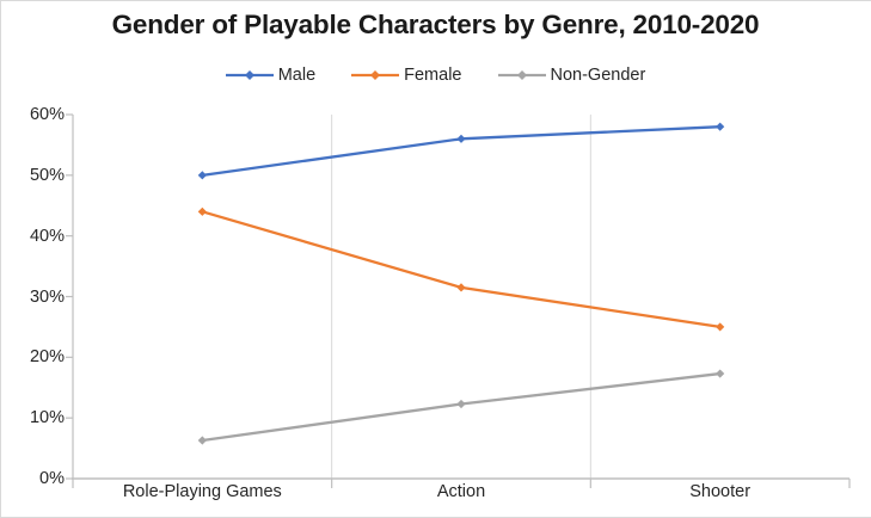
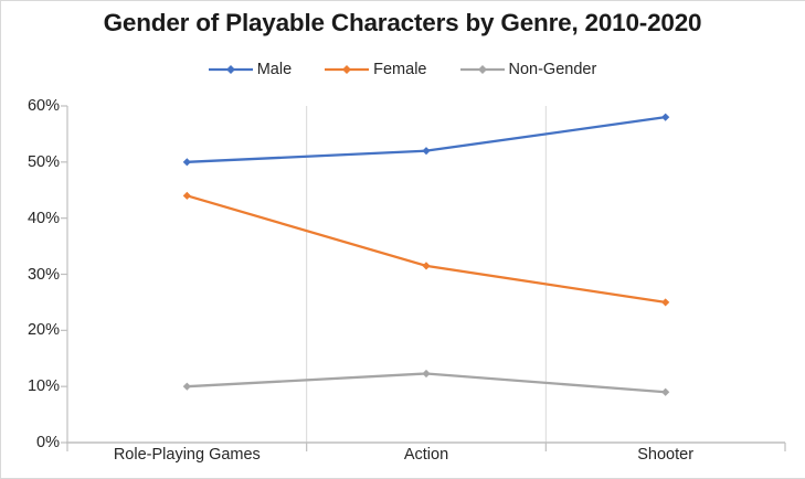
Non-Gender/Role-Playing Games: 6% -> 10%
Male/Action: 56% -> 52%
Non-Gender/Shooter: 17% -> 9%
